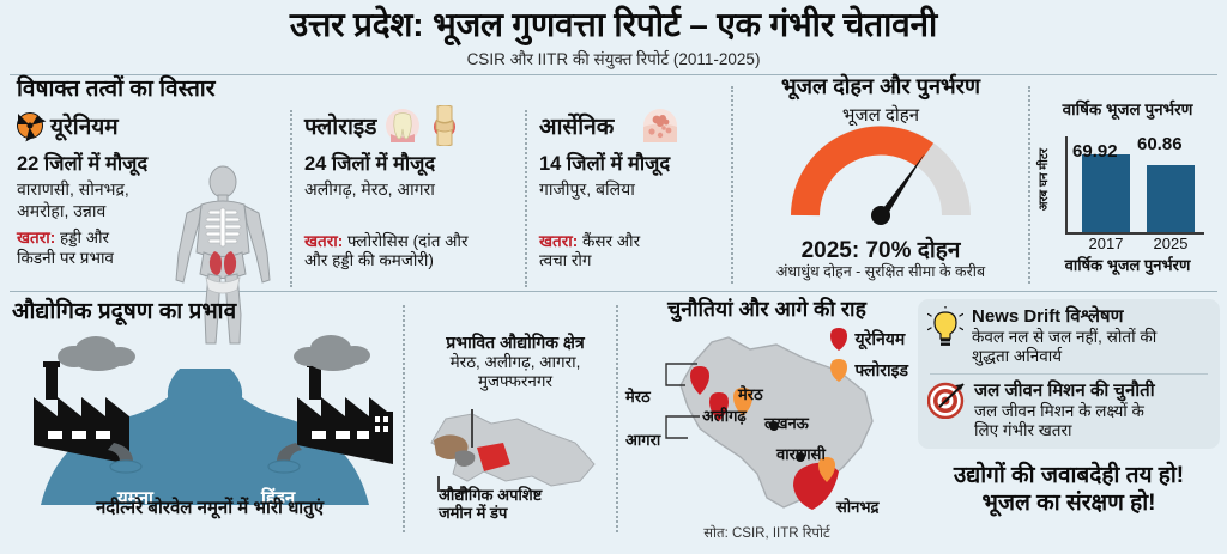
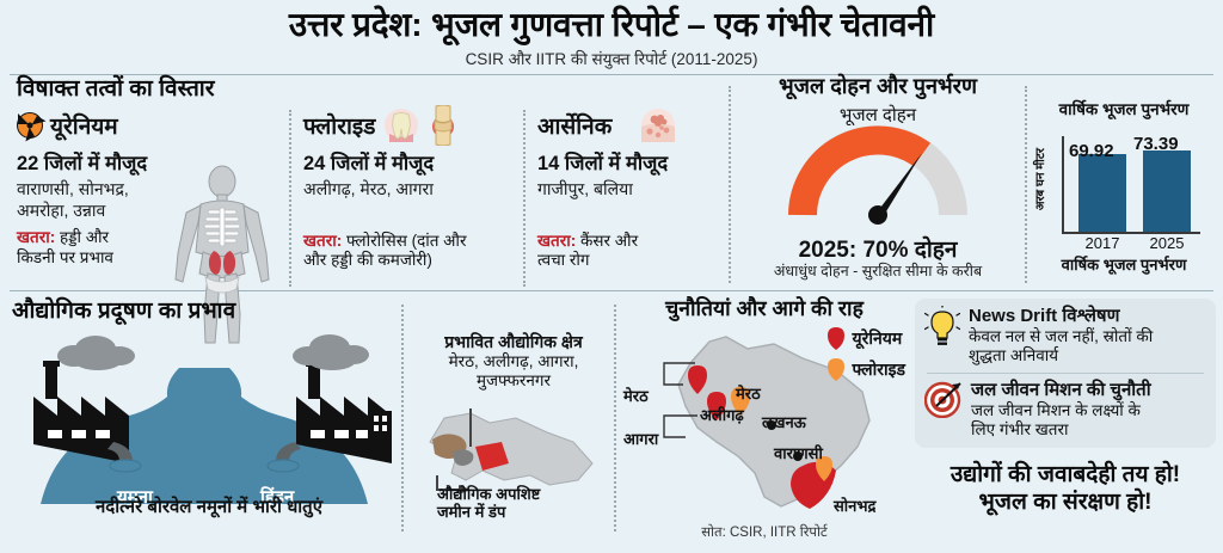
2025: 60.86 -> 73.39
